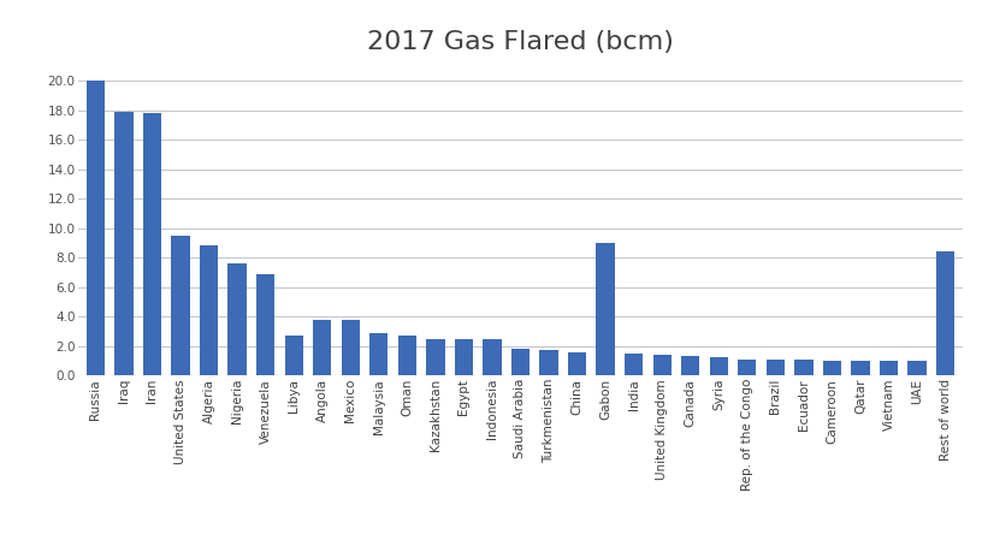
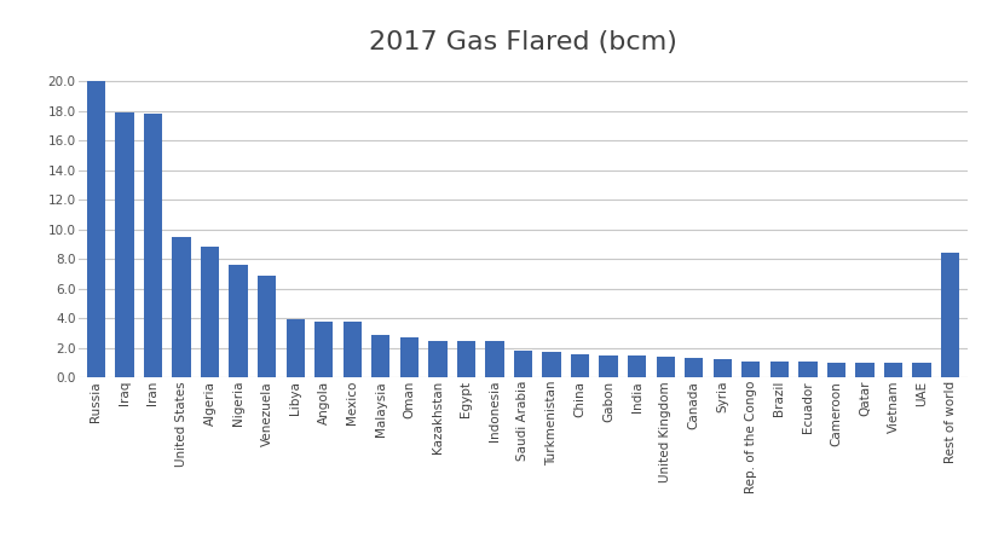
Libya: 2.7 -> 3.9
Gabon: 9.0 -> 1.5
